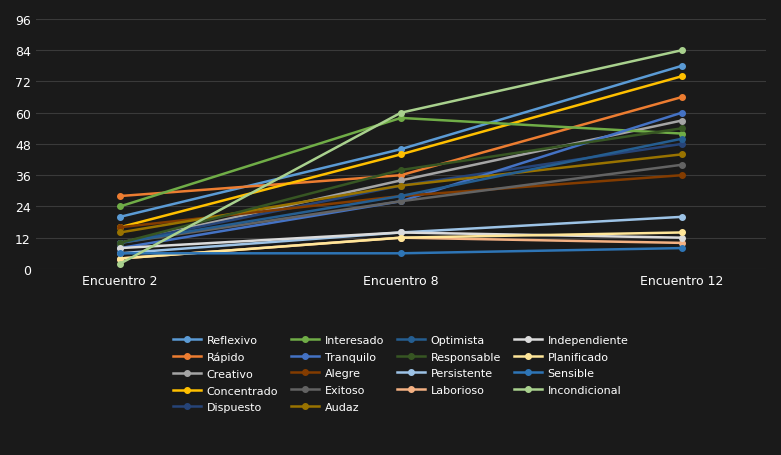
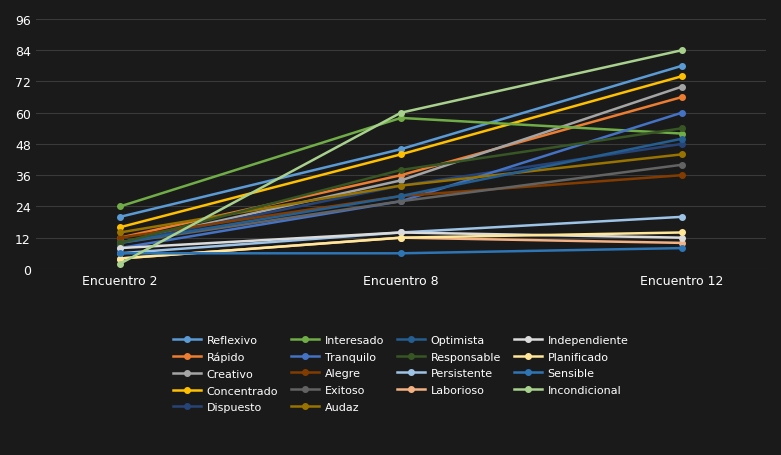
Rápido/Encuentro 2: 28 -> 12
Alegre/Encuentro 2: 16 -> 12
Creativo/Encuentro 12: 57 -> 70
